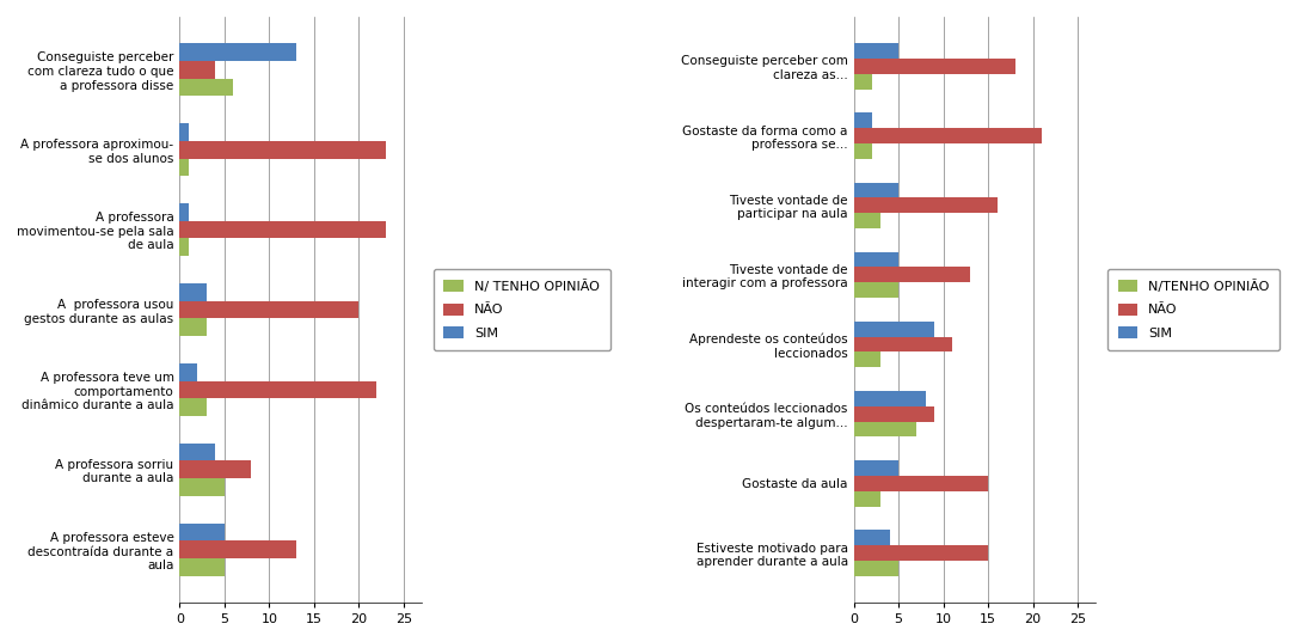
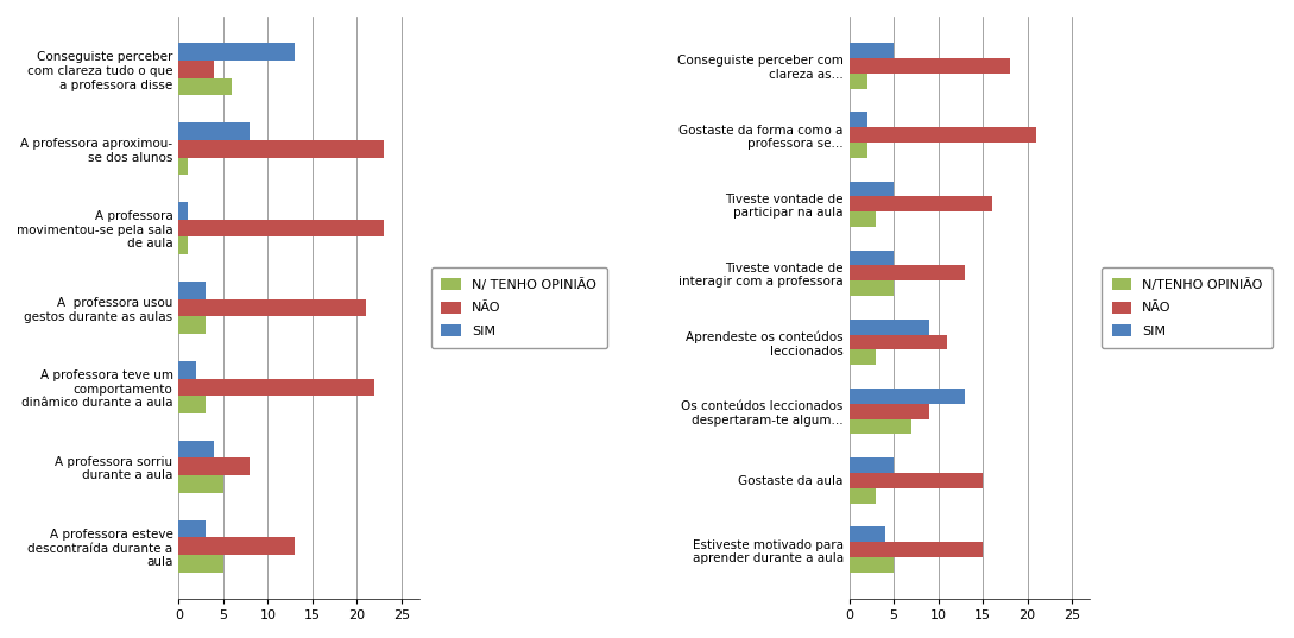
SIM/A professora aproximou- se dos alunos: 1 -> 8
NÃO/A professora usou gestos durante as aulas: 20 -> 21
SIM/A professora esteve descontraída durante a aula: 5 -> 3
SIM/Os conteúdos leccionados despertaram-te algum...: 8 -> 13
